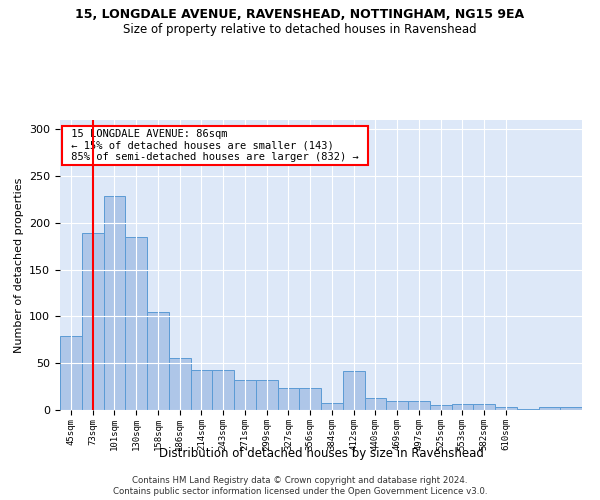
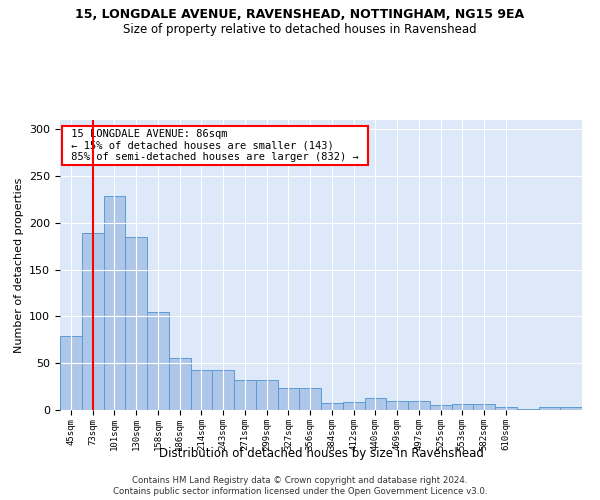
412sqm: 42 -> 9
